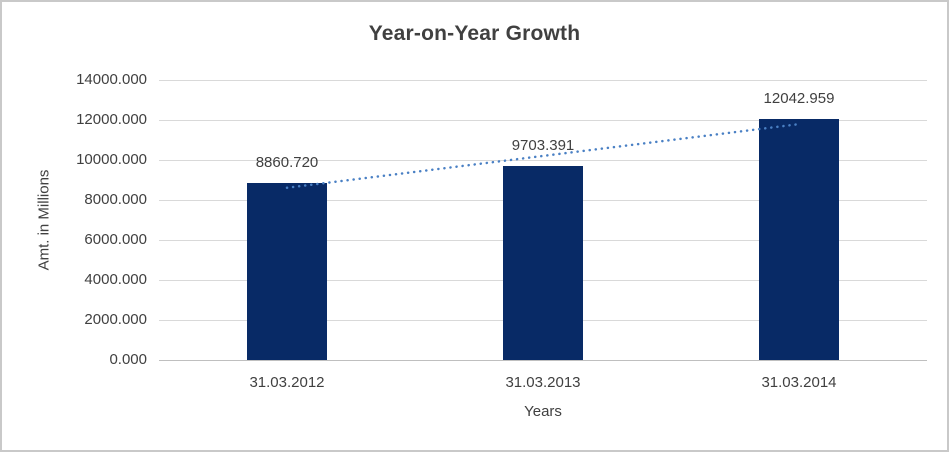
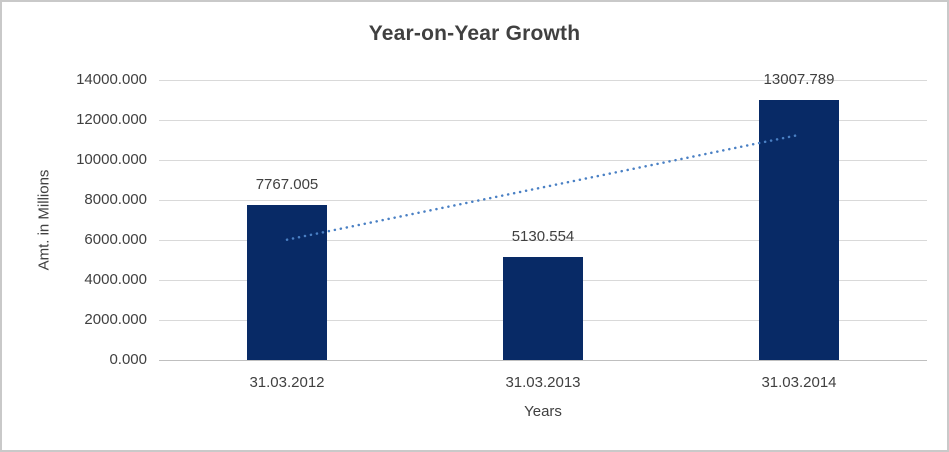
31.03.2012: 8860.720 -> 7767.005
31.03.2013: 9703.391 -> 5130.554
31.03.2014: 12042.959 -> 13007.789
